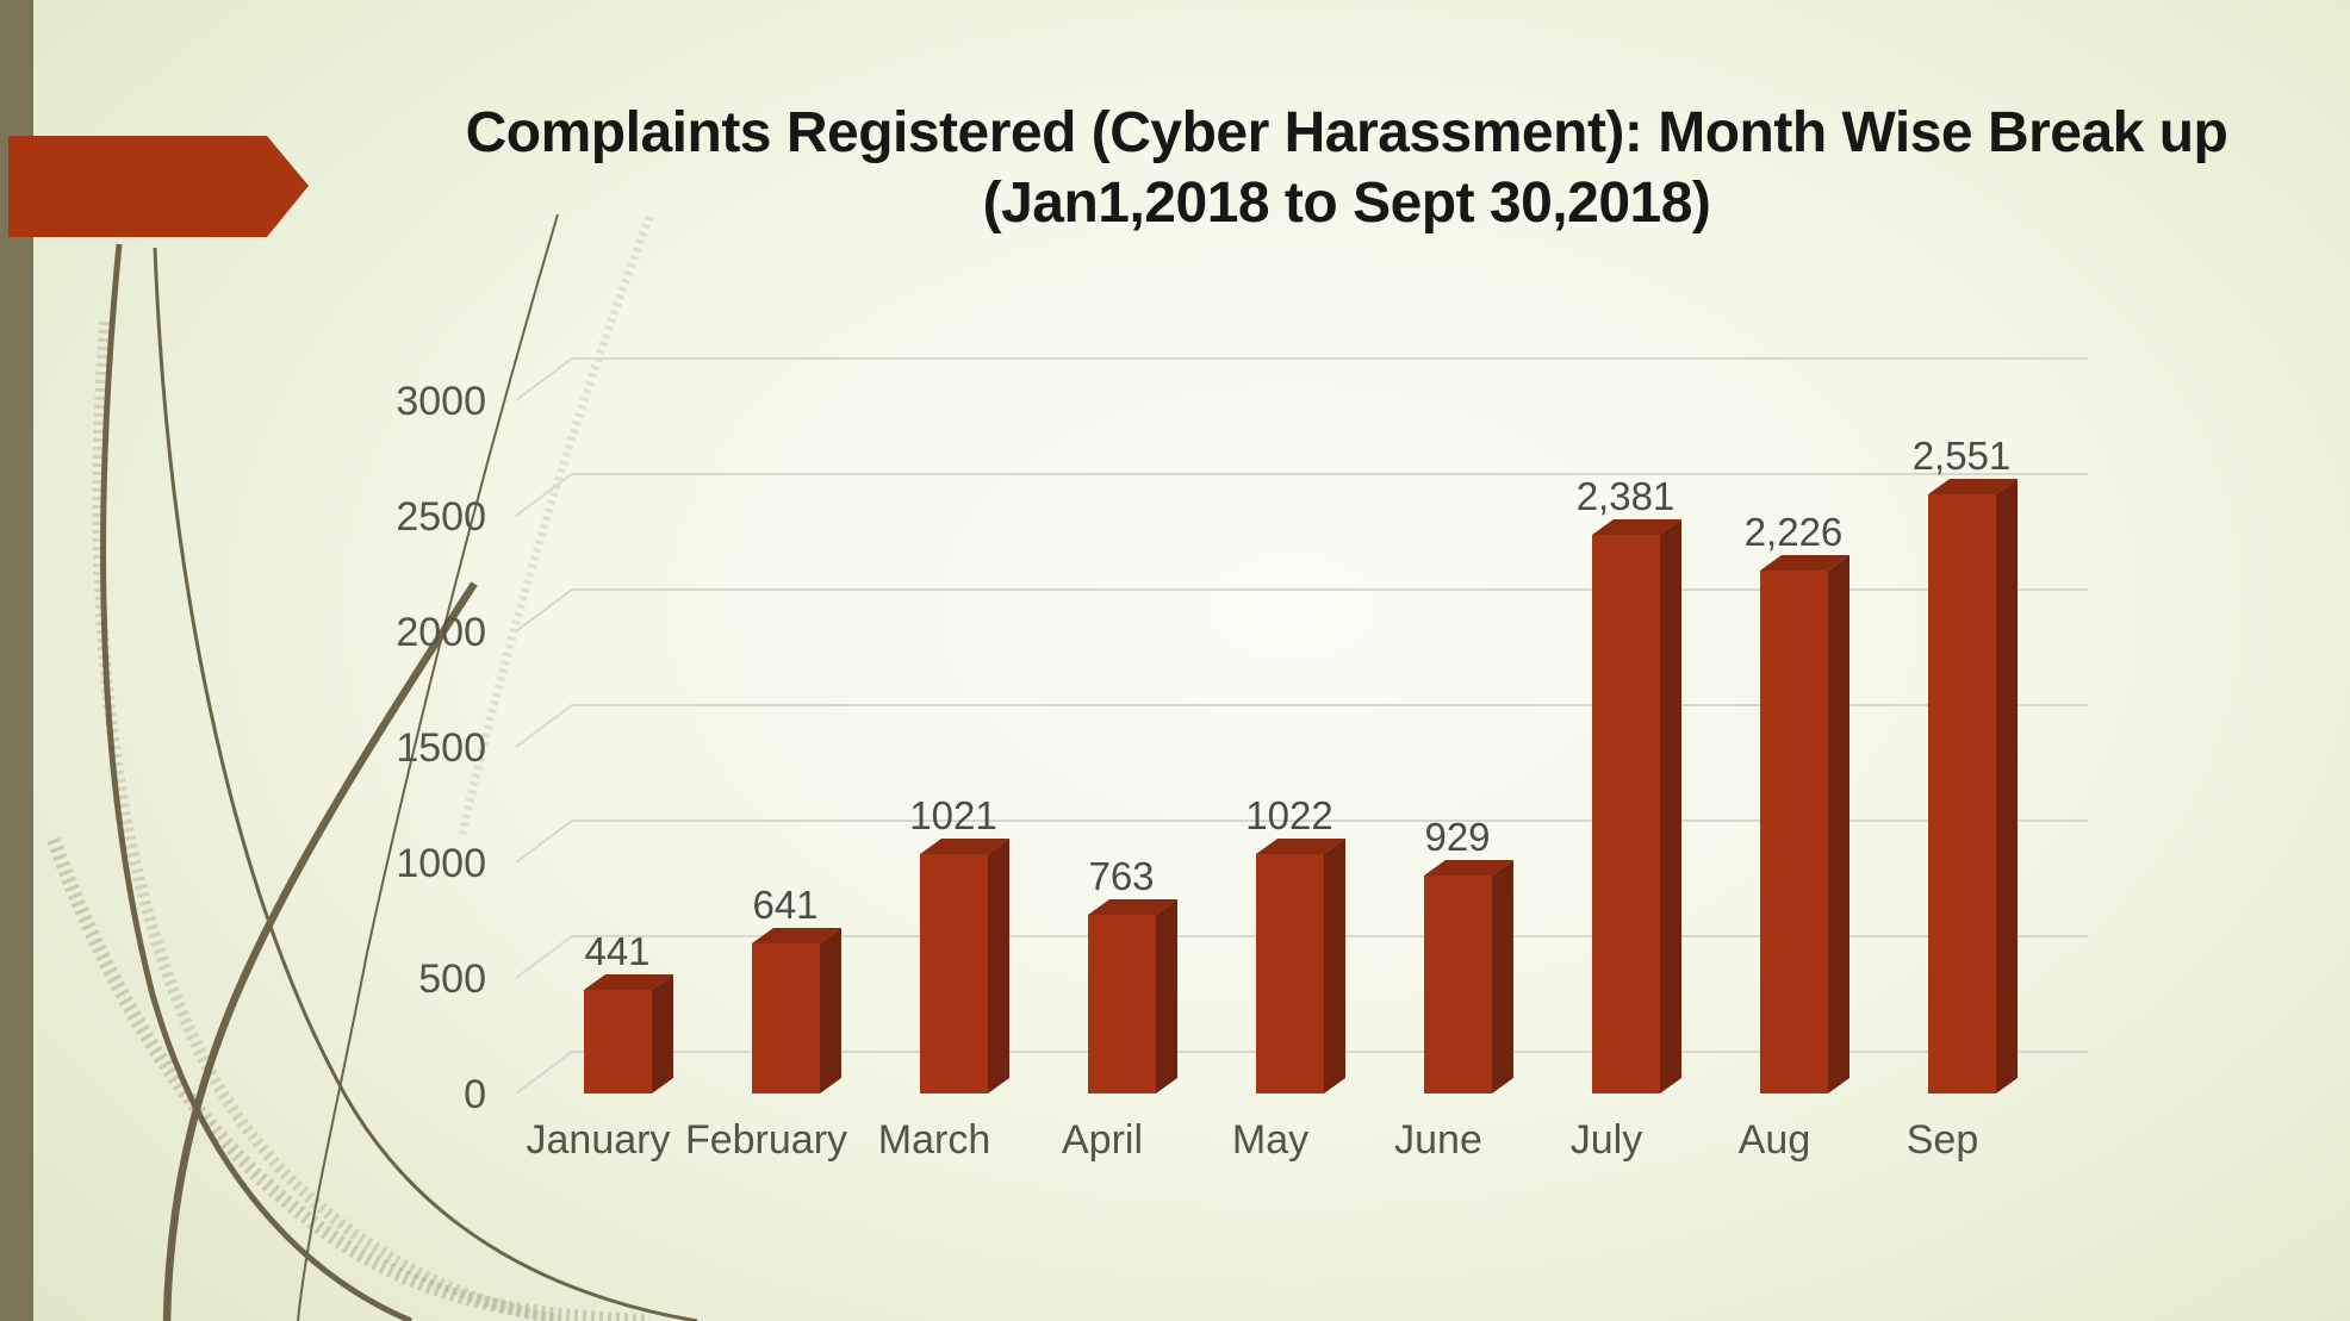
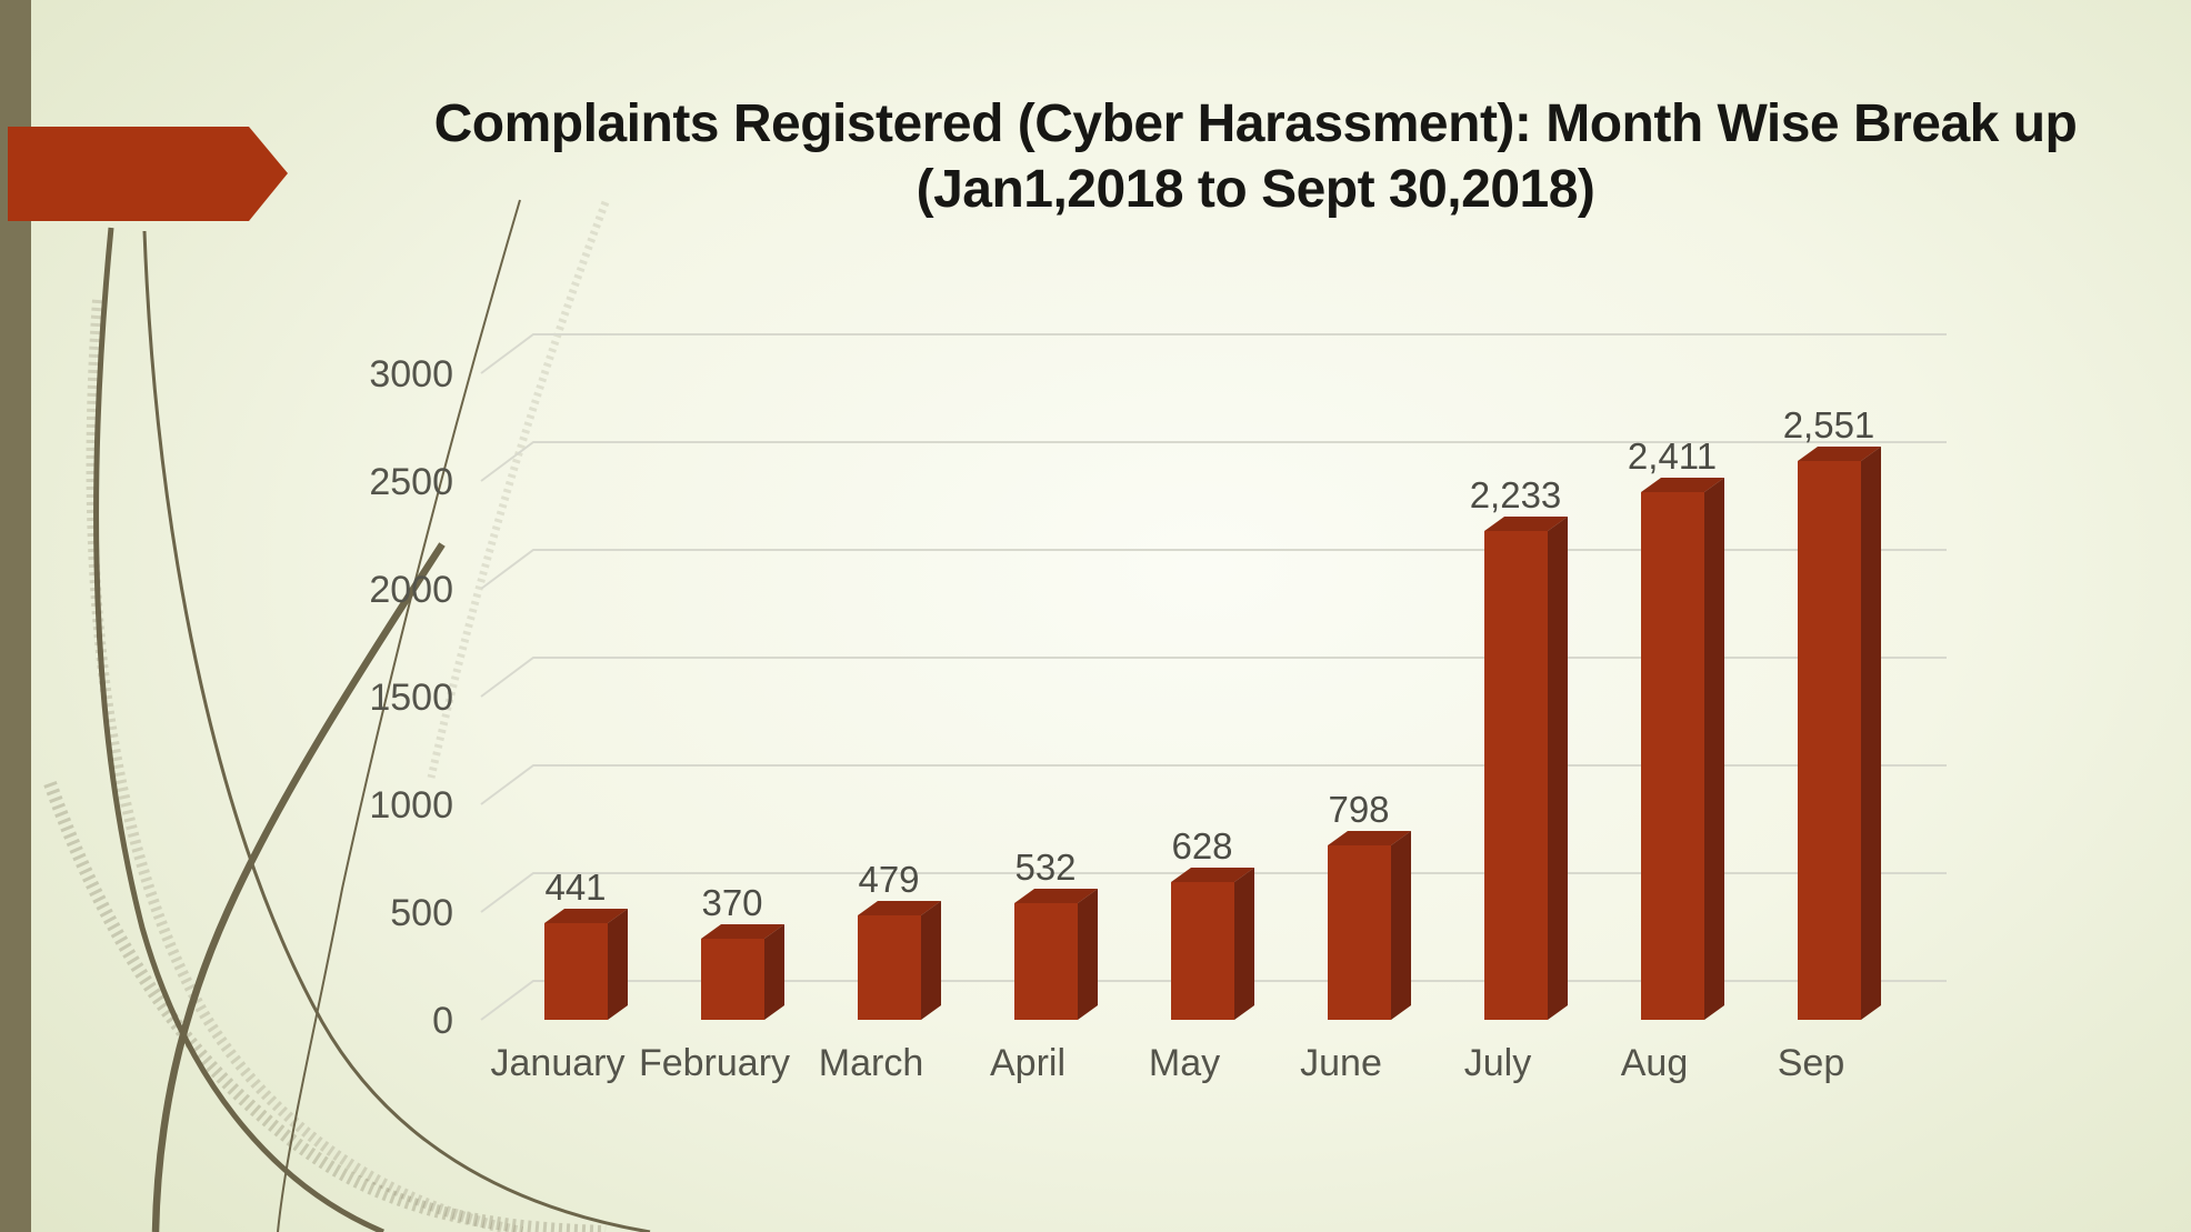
February: 641 -> 370
March: 1021 -> 479
April: 763 -> 532
May: 1022 -> 628
June: 929 -> 798
July: 2,381 -> 2,233
Aug: 2,226 -> 2,411
